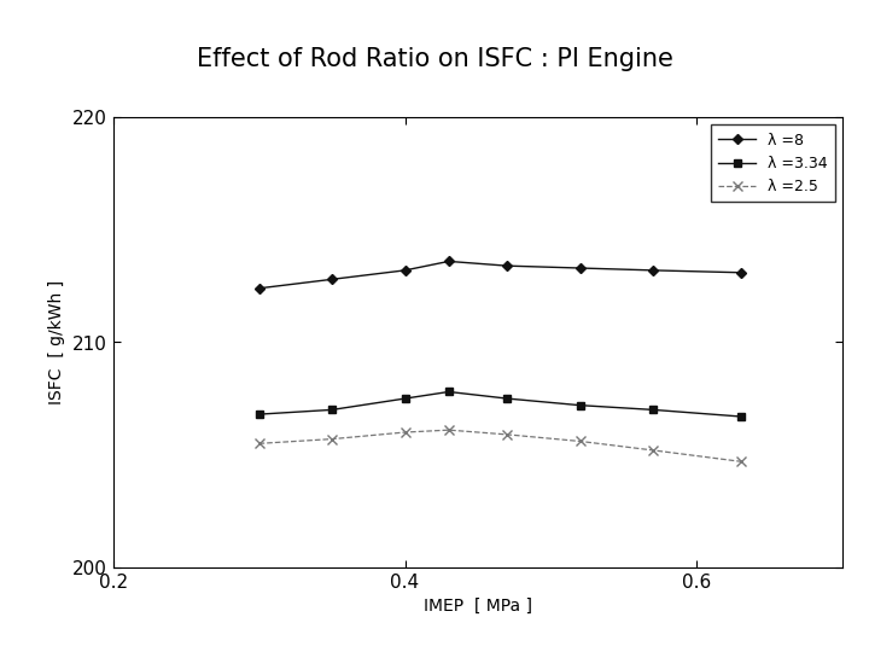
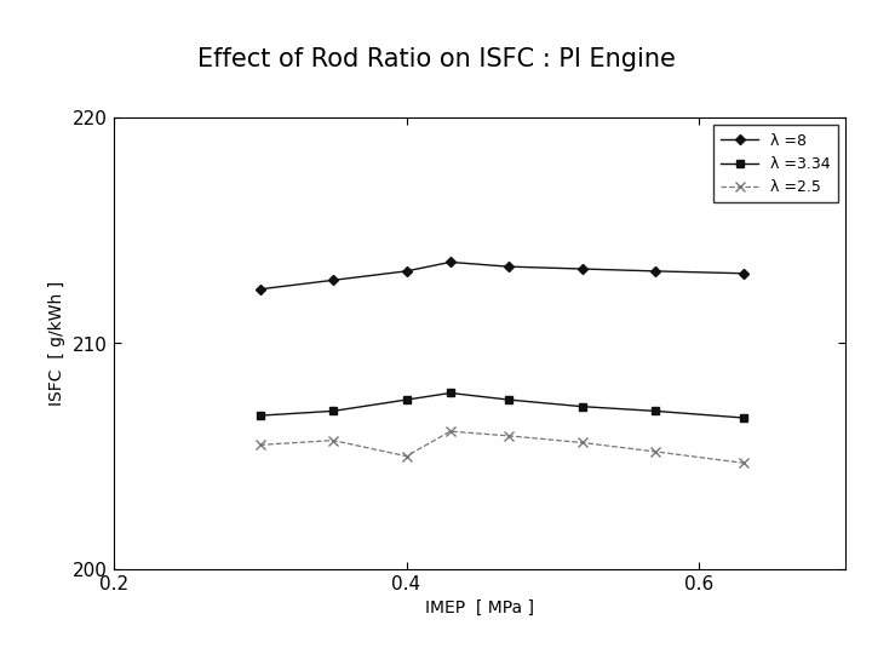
λ =2.5/0.4: 206.0 -> 205.0
